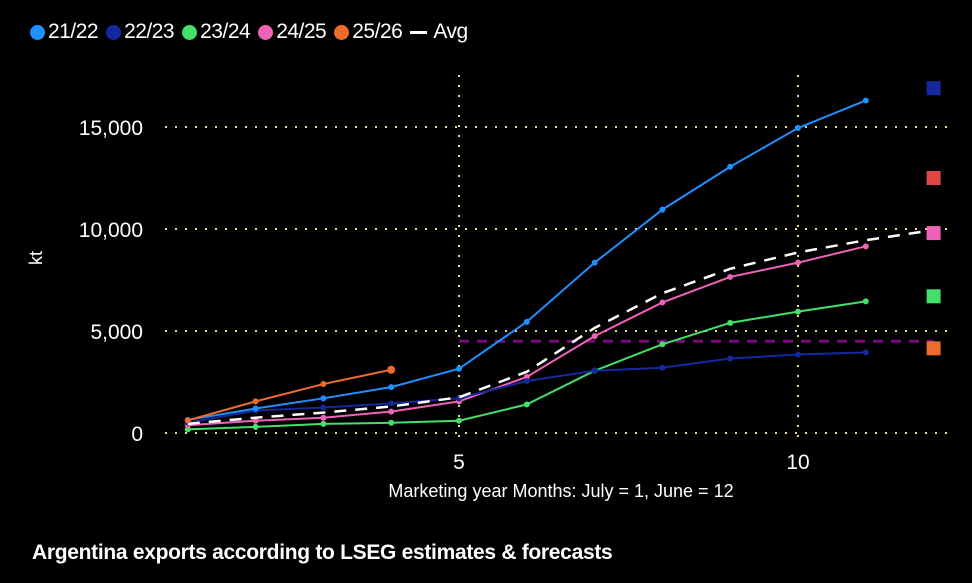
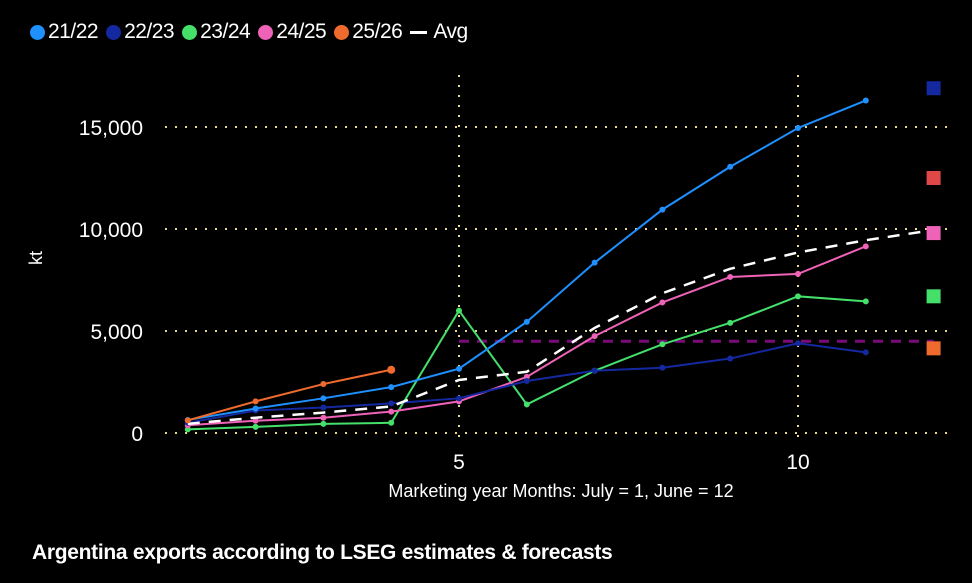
23/24/5: 600 -> 6000
Avg/5: 1800 -> 2600
22/23/10: 3800 -> 4400
23/24/10: 6000 -> 6700
24/25/10: 8400 -> 7800
